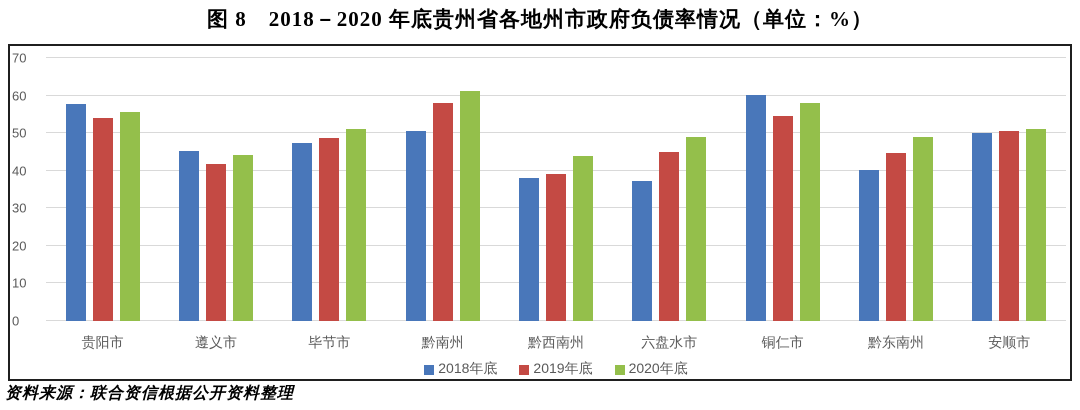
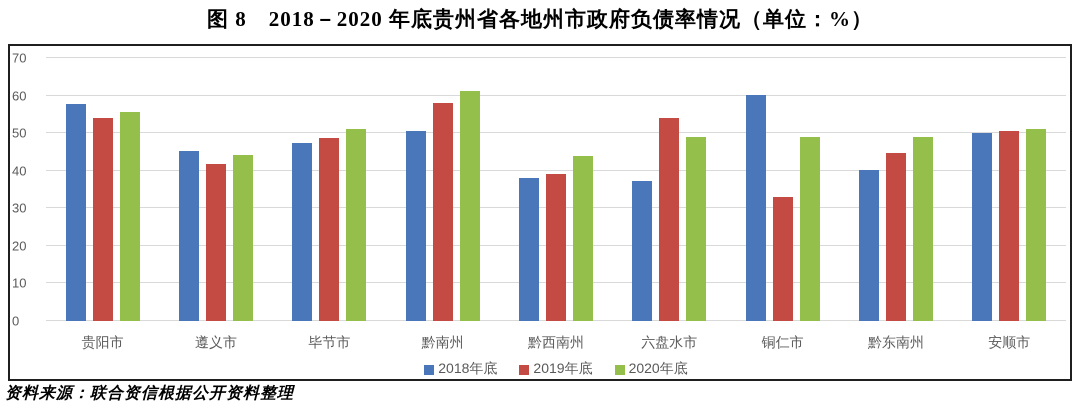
2019年底/六盘水市: 45 -> 54
2019年底/铜仁市: 54 -> 33
2020年底/铜仁市: 58 -> 49
